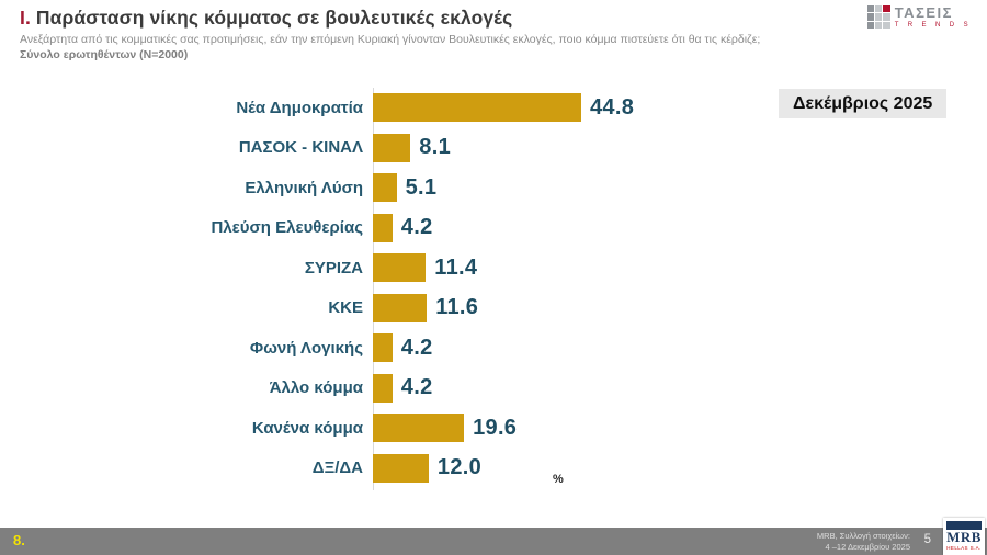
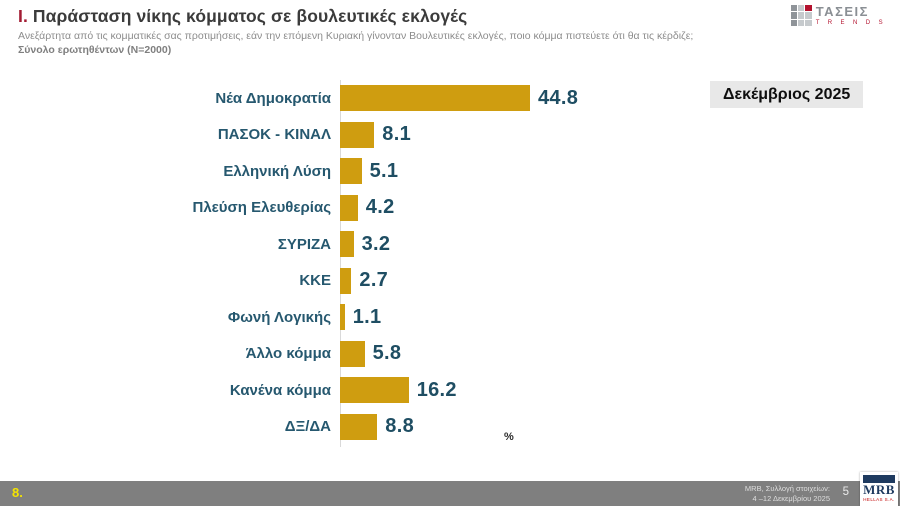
ΣΥΡΙΖΑ: 11.4 -> 3.2
ΚΚΕ: 11.6 -> 2.7
Φωνή Λογικής: 4.2 -> 1.1
Άλλο κόμμα: 4.2 -> 5.8
Κανένα κόμμα: 19.6 -> 16.2
ΔΞ/ΔΑ: 12.0 -> 8.8
